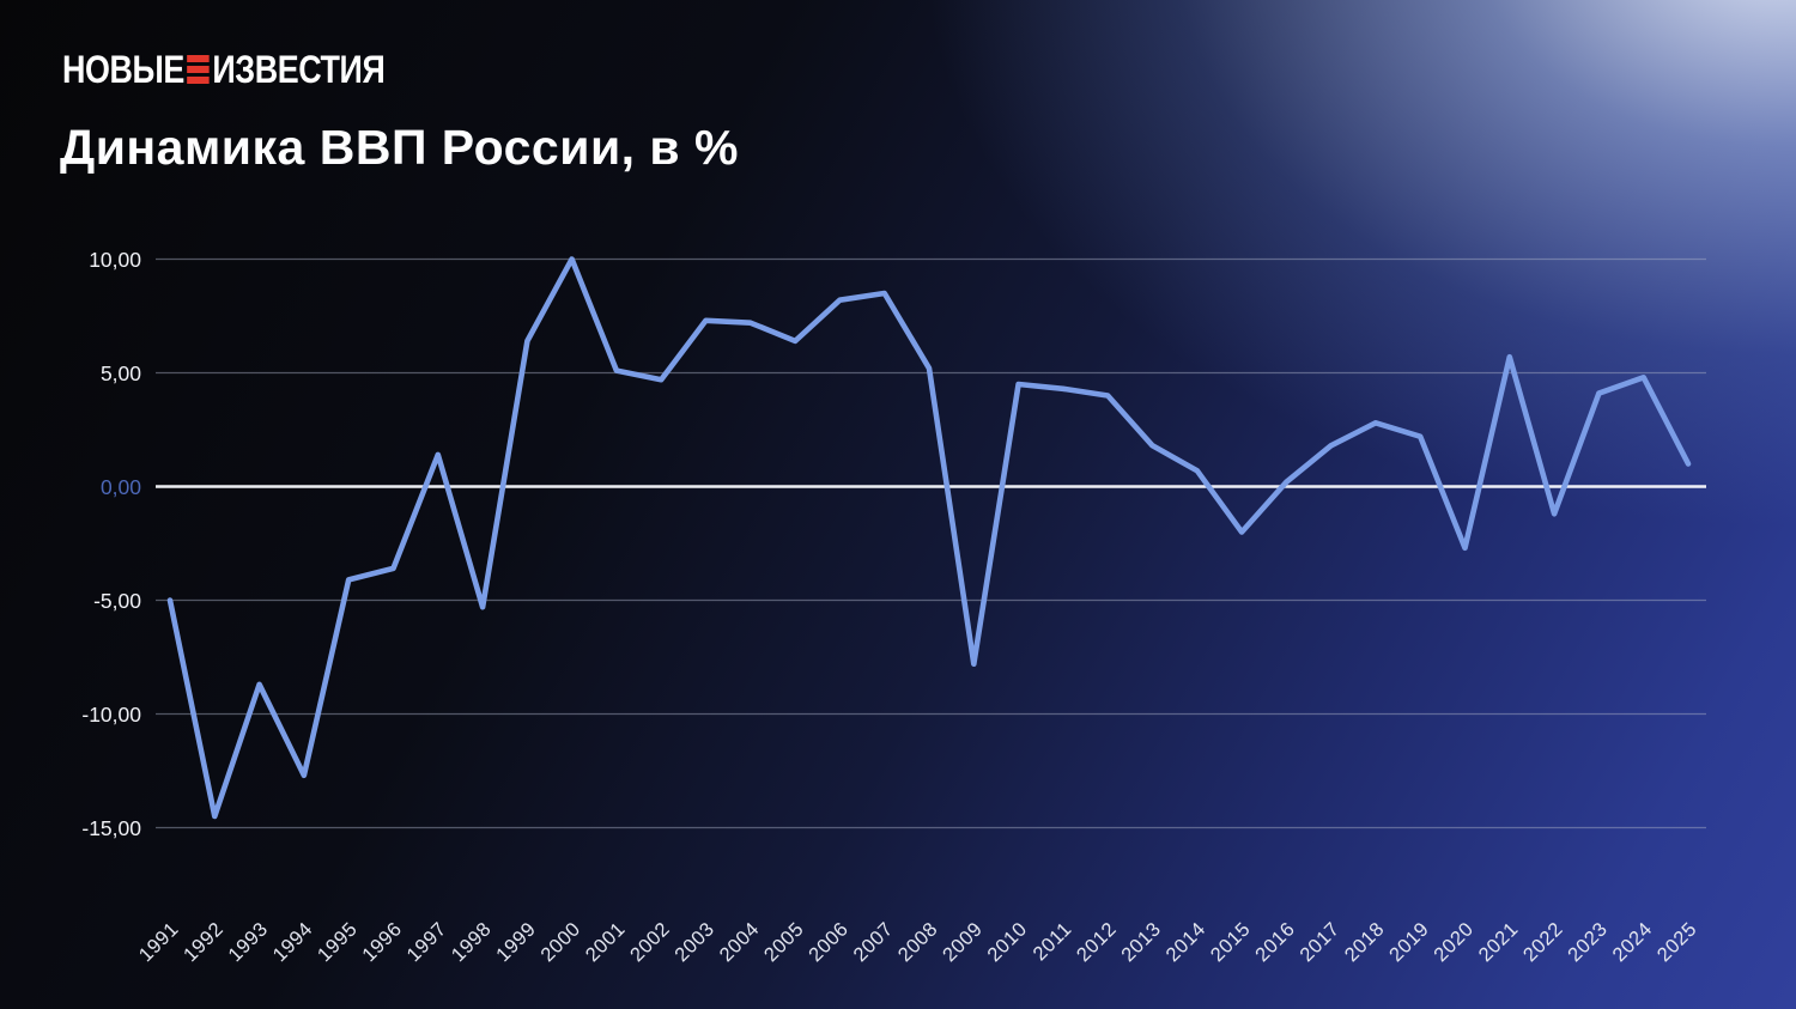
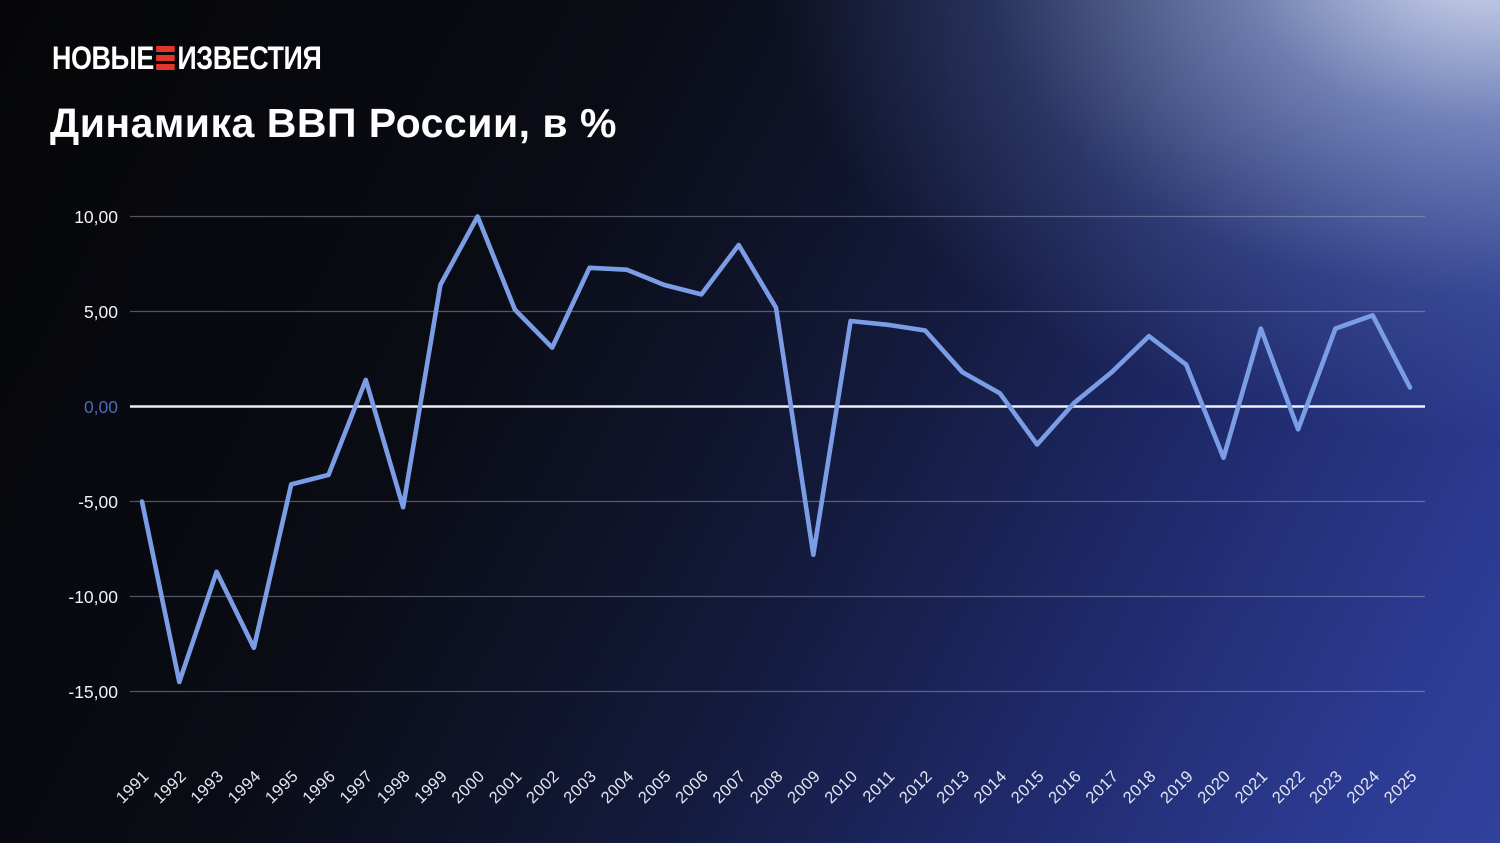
2002: 4,7 -> 3,1
2006: 8,2 -> 5,9
2018: 2,8 -> 3,7
2021: 5,7 -> 4,1
